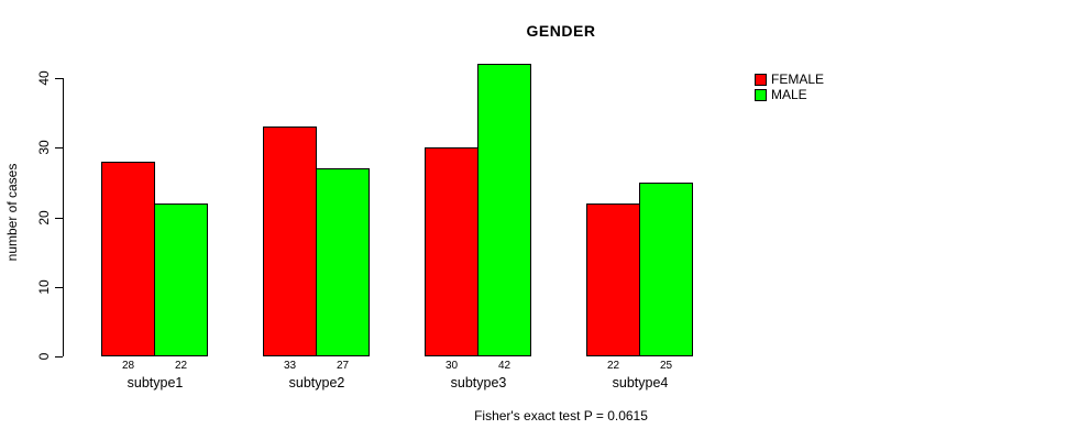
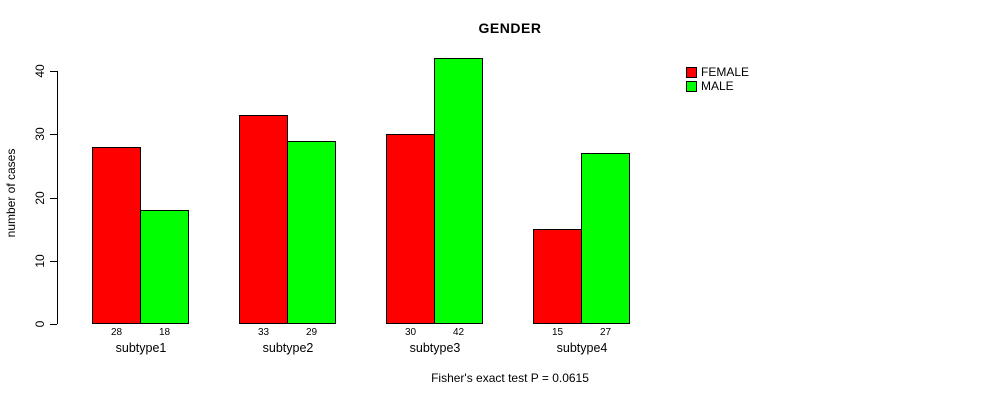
MALE/subtype1: 22 -> 18
MALE/subtype2: 27 -> 29
FEMALE/subtype4: 22 -> 15
MALE/subtype4: 25 -> 27
